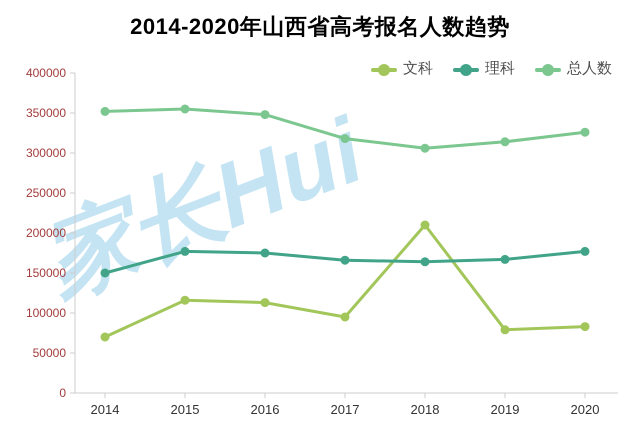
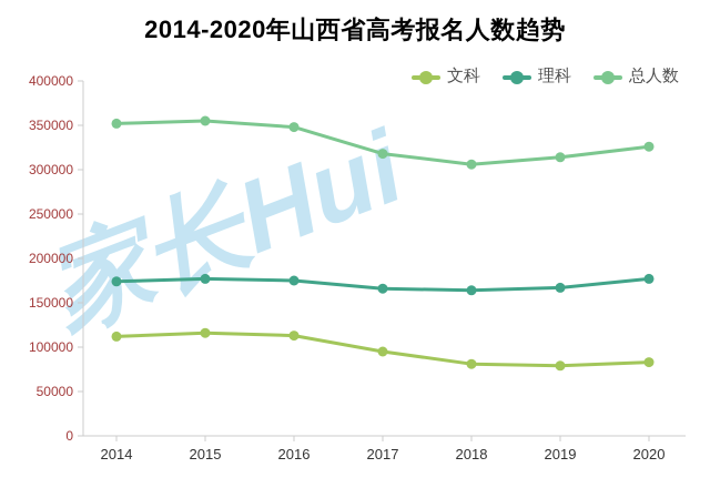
文科/2014: 70000 -> 110000
理科/2014: 150000 -> 170000
文科/2018: 210000 -> 80000
